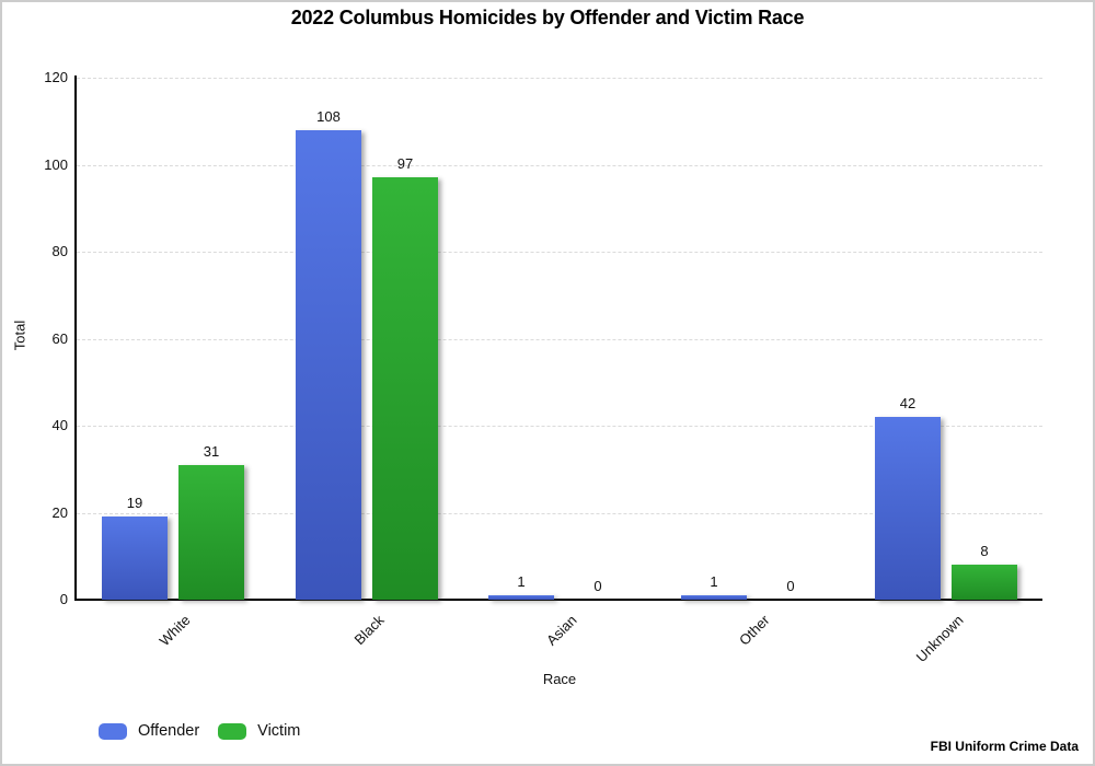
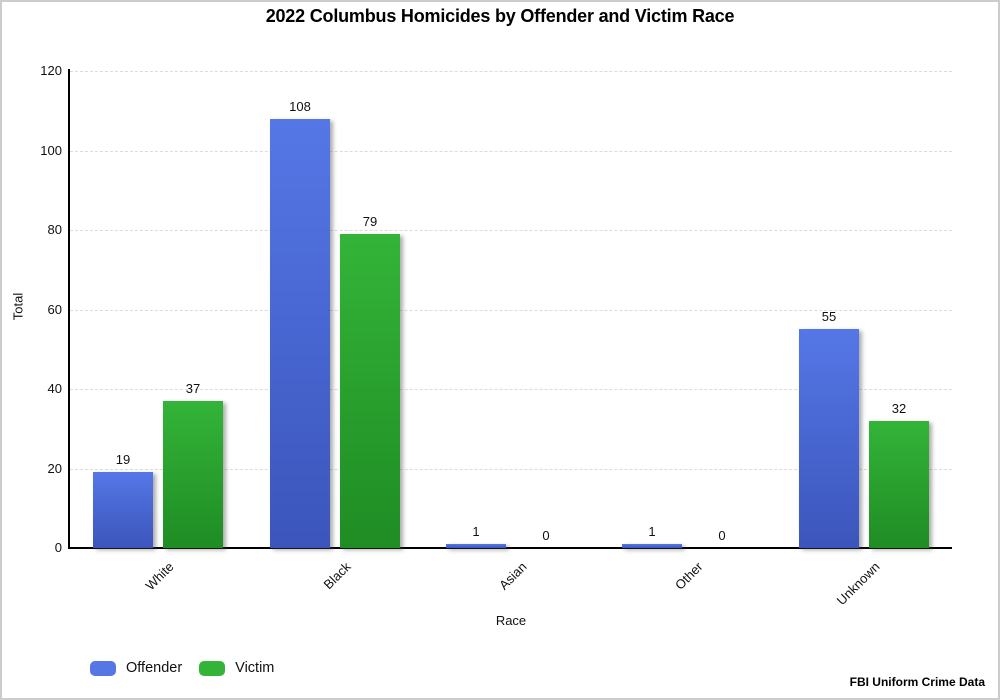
Victim/White: 31 -> 37
Victim/Black: 97 -> 79
Offender/Unknown: 42 -> 55
Victim/Unknown: 8 -> 32
